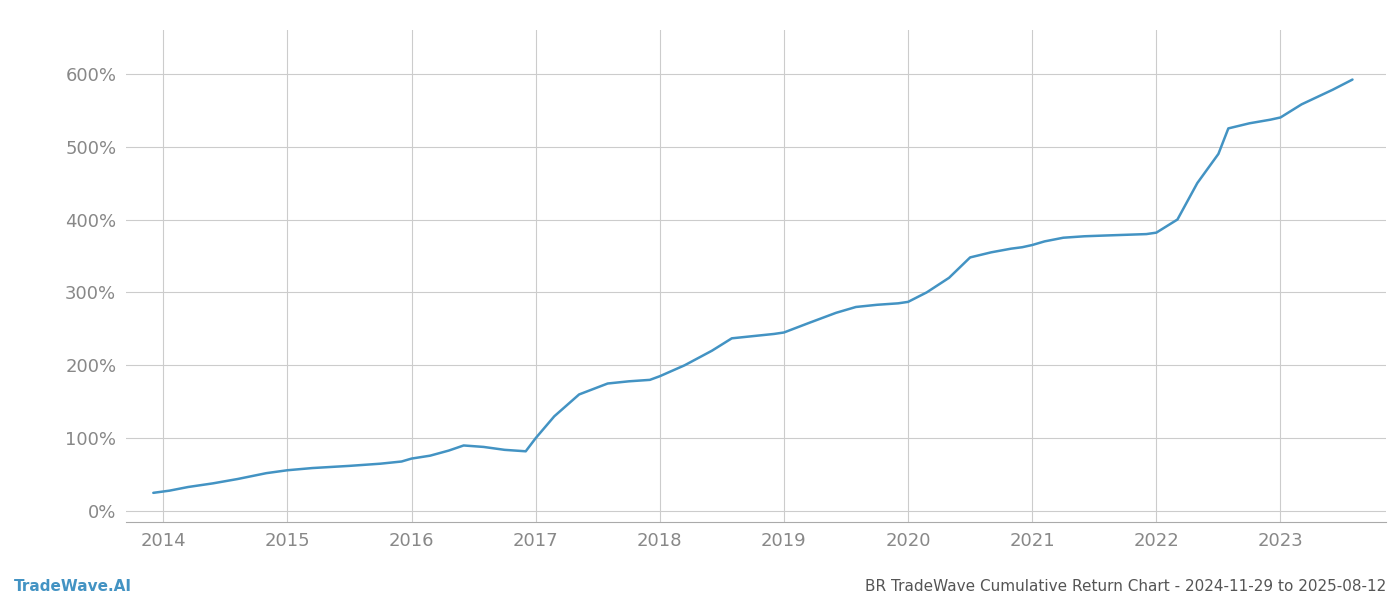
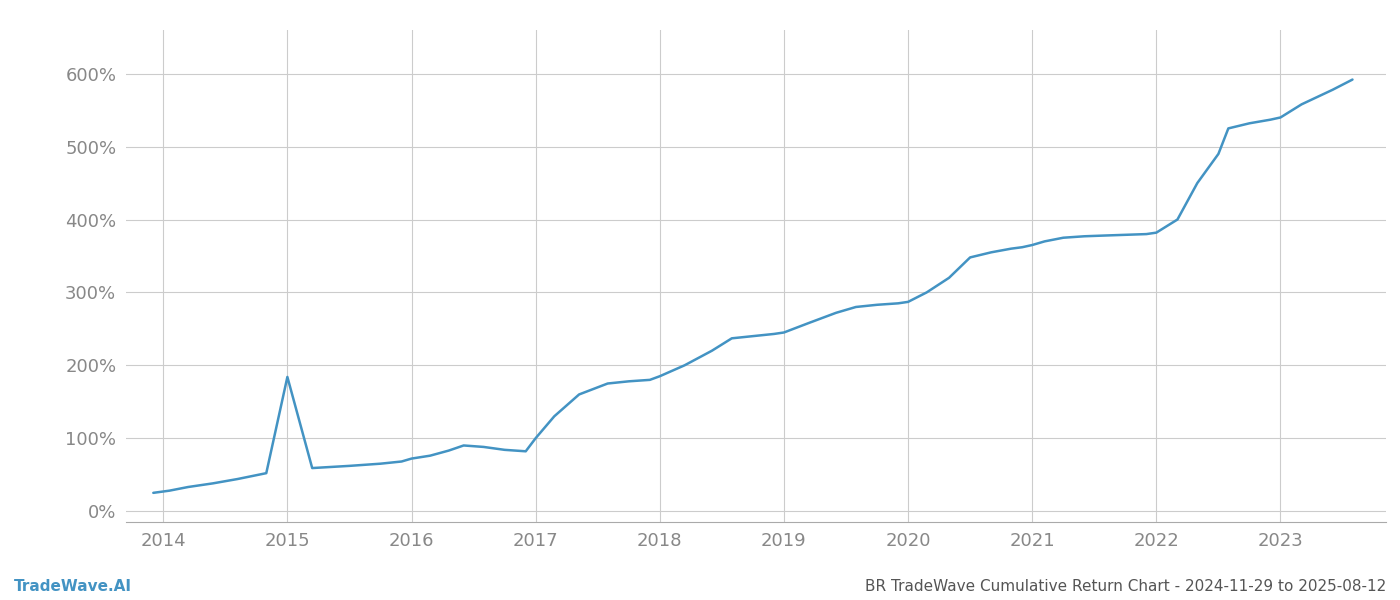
2015: 56% -> 184%
